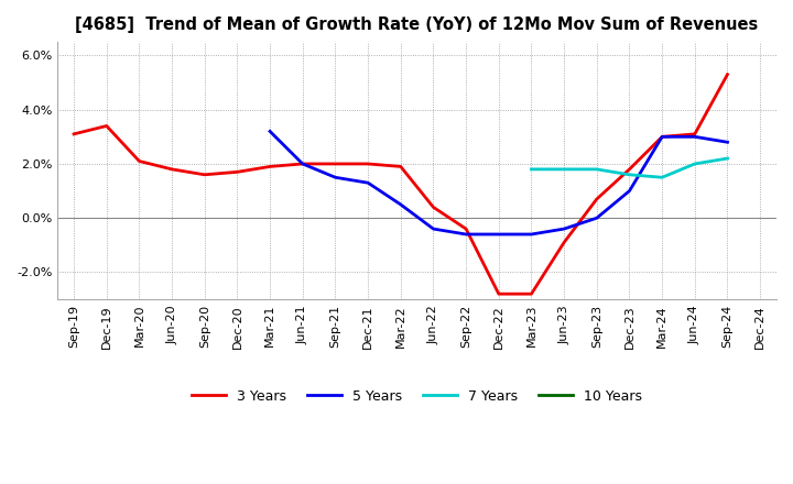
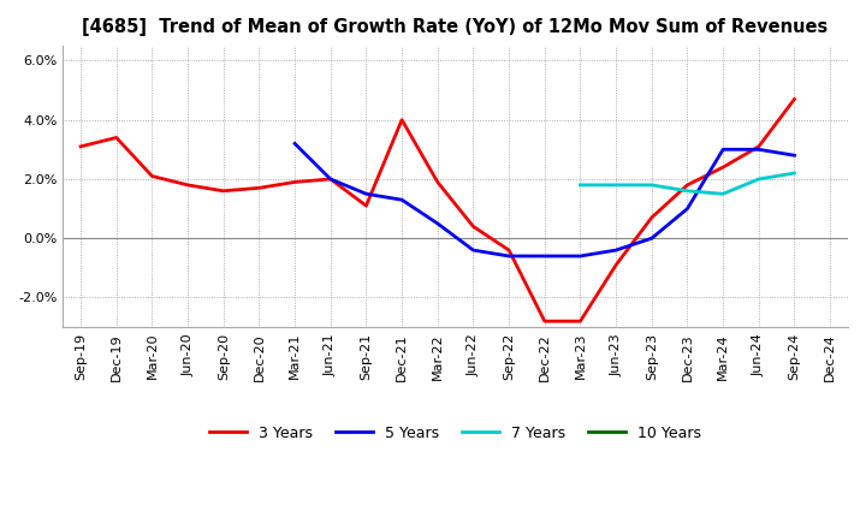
3 Years/Sep-21: 2.0% -> 1.1%
3 Years/Dec-21: 2.0% -> 4.0%
3 Years/Mar-24: 3.0% -> 2.4%
3 Years/Sep-24: 5.3% -> 4.7%
